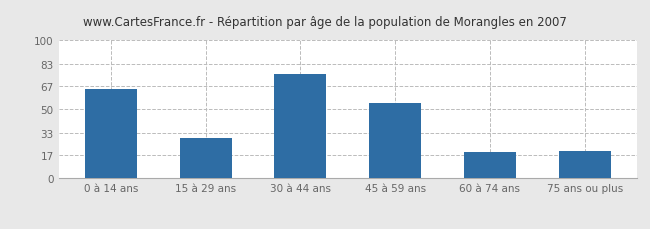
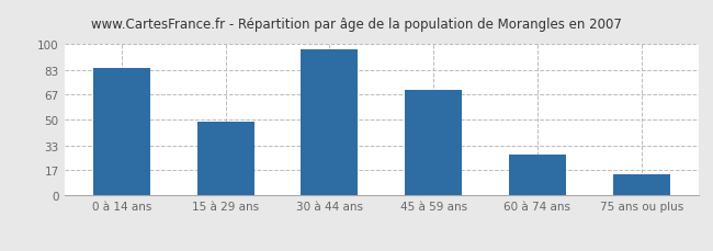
0 à 14 ans: 65 -> 84
15 à 29 ans: 29 -> 49
30 à 44 ans: 76 -> 97
45 à 59 ans: 55 -> 70
60 à 74 ans: 19 -> 27
75 ans ou plus: 20 -> 14
